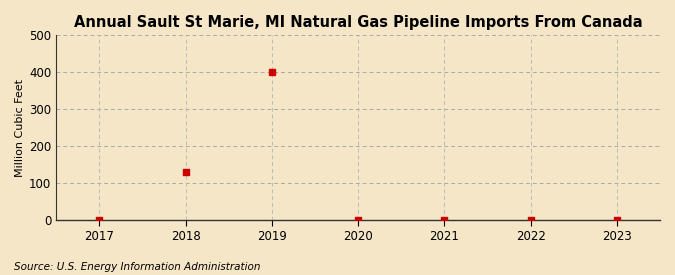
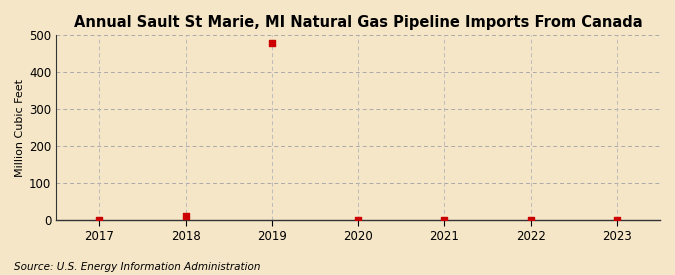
2018: 130 -> 12
2019: 400 -> 480
